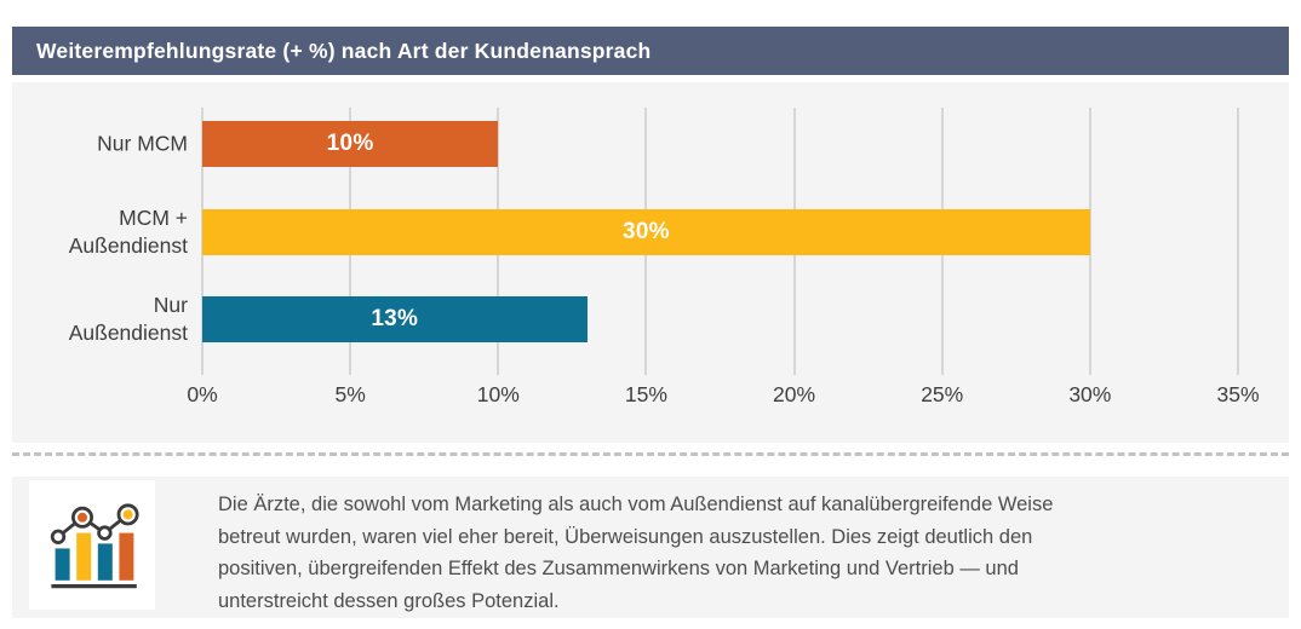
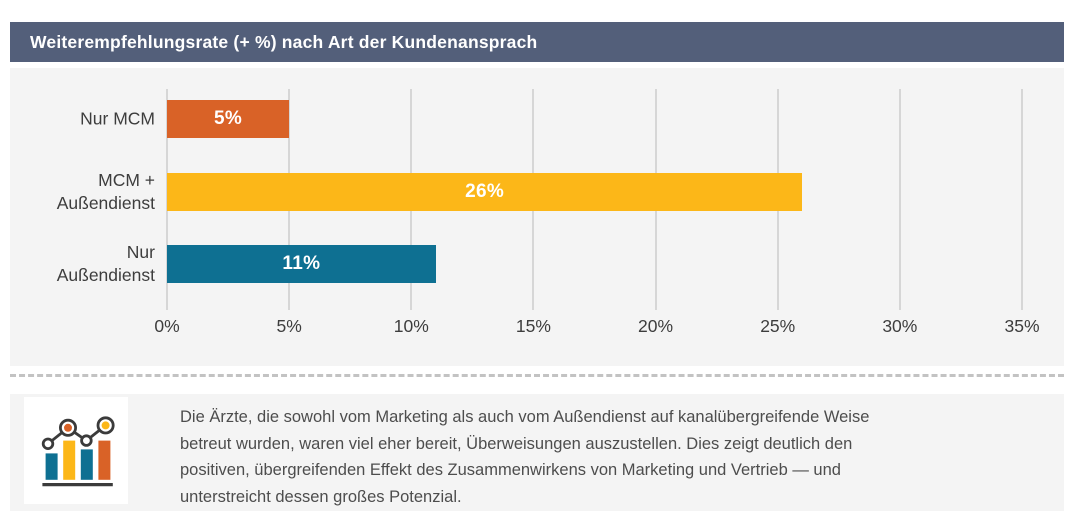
Nur MCM: 10% -> 5%
MCM + Außendienst: 30% -> 26%
Nur Außendienst: 13% -> 11%
